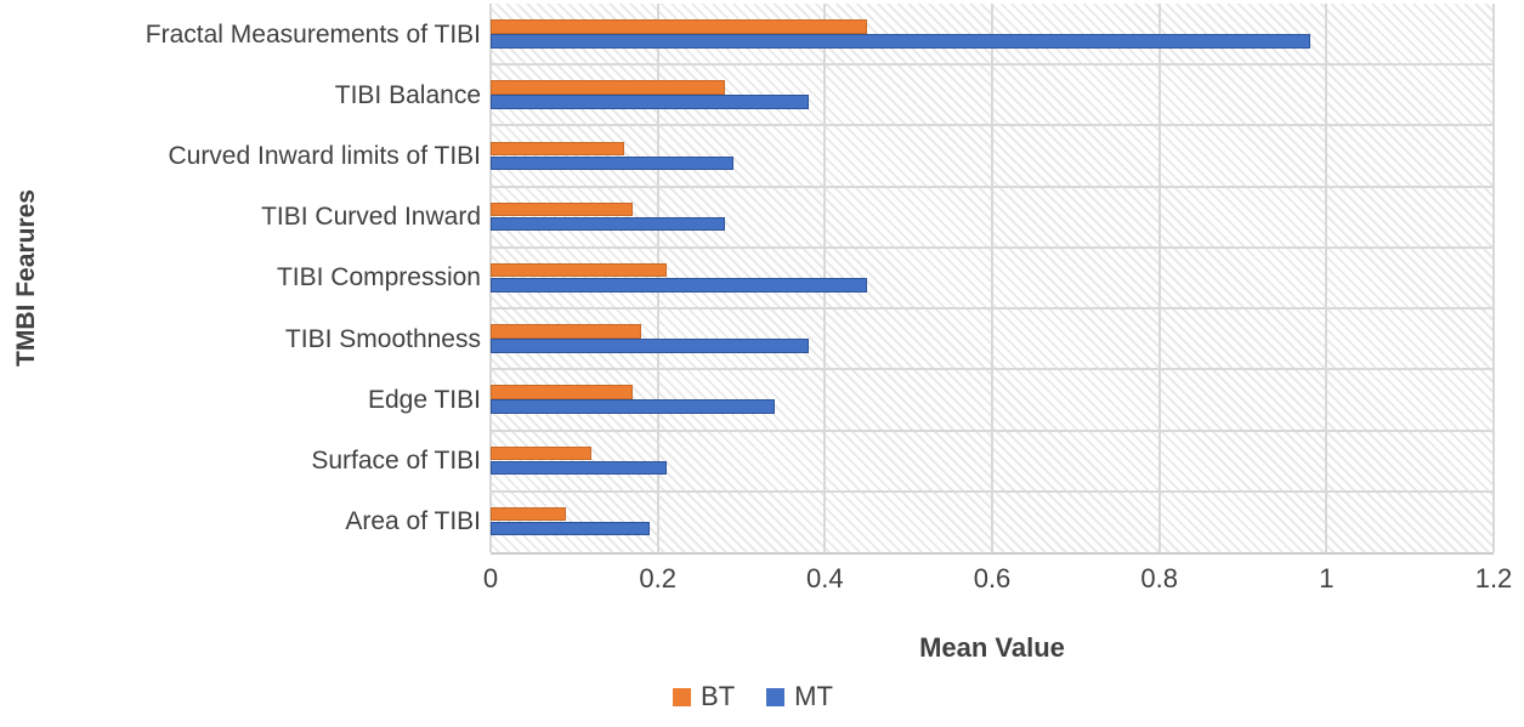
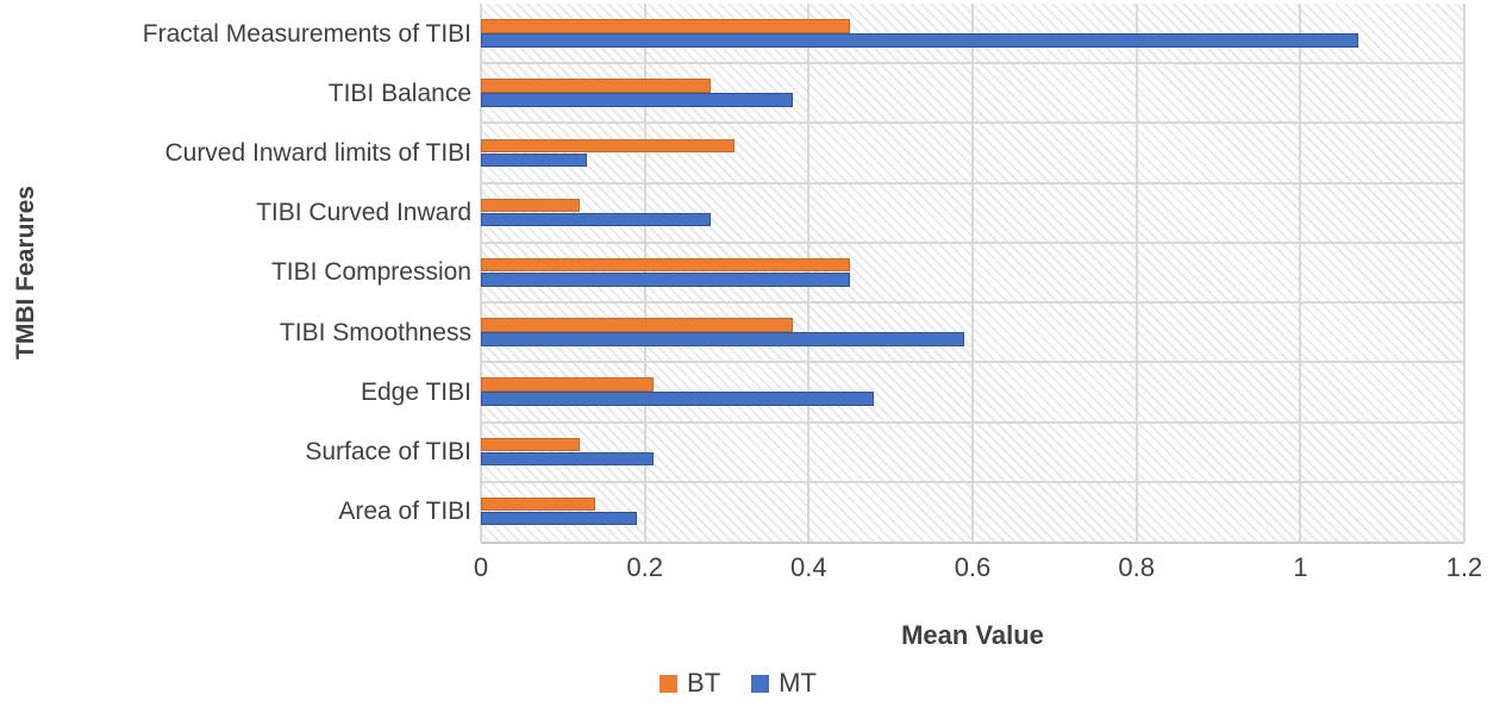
MT/Fractal Measurements of TIBI: 0.98 -> 1.07
BT/Curved Inward limits of TIBI: 0.16 -> 0.31
MT/Curved Inward limits of TIBI: 0.29 -> 0.13
BT/TIBI Curved Inward: 0.17 -> 0.12
BT/TIBI Compression: 0.21 -> 0.45
BT/TIBI Smoothness: 0.18 -> 0.38
MT/TIBI Smoothness: 0.38 -> 0.59
BT/Edge TIBI: 0.17 -> 0.21
MT/Edge TIBI: 0.34 -> 0.48
BT/Area of TIBI: 0.09 -> 0.14
